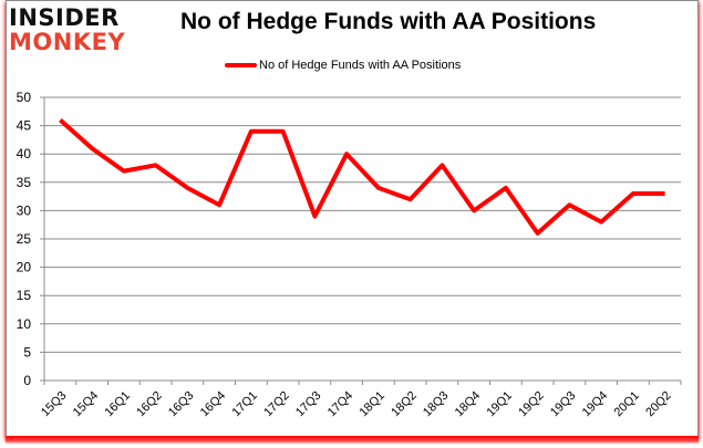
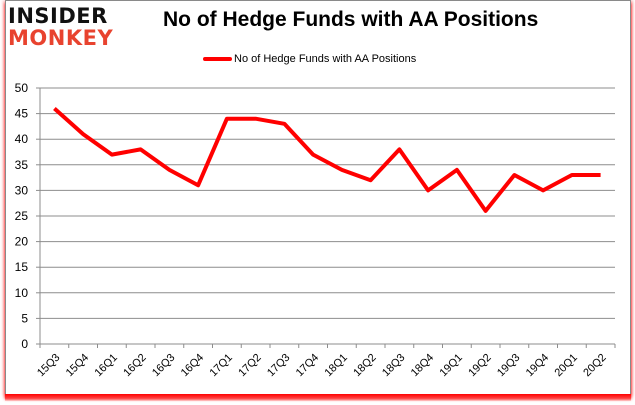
17Q3: 29 -> 43
17Q4: 40 -> 37
19Q3: 31 -> 33
19Q4: 28 -> 30
